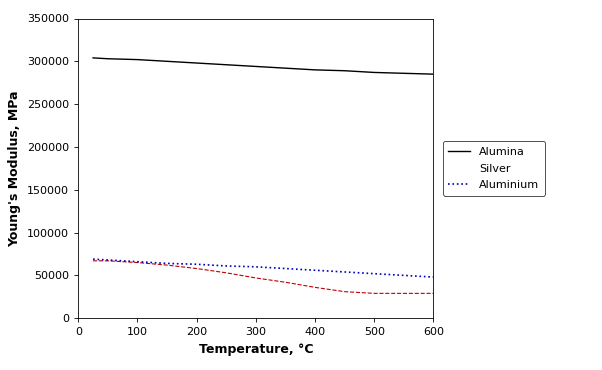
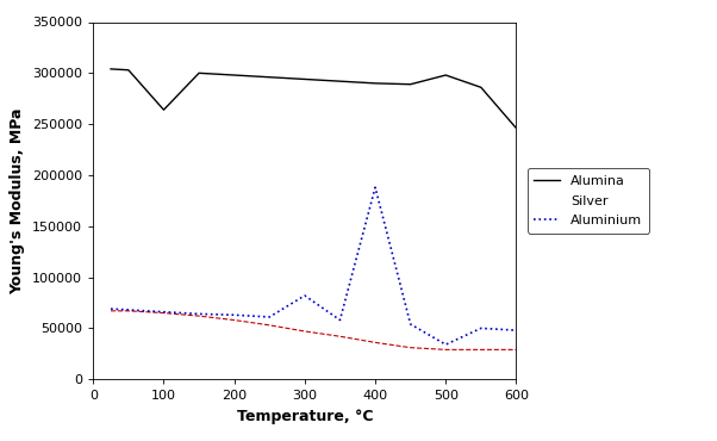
Alumina/100: 302000 -> 264000
Aluminium/300: 60000 -> 82000
Aluminium/400: 56000 -> 188000
Alumina/500: 287000 -> 298000
Aluminium/500: 52000 -> 34000
Alumina/600: 285000 -> 246000
